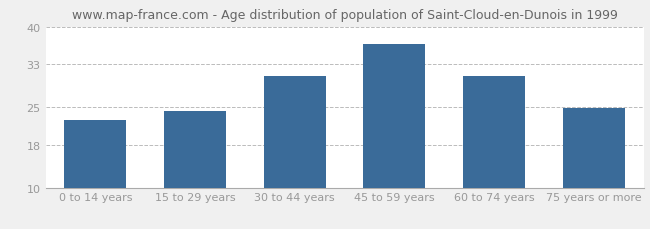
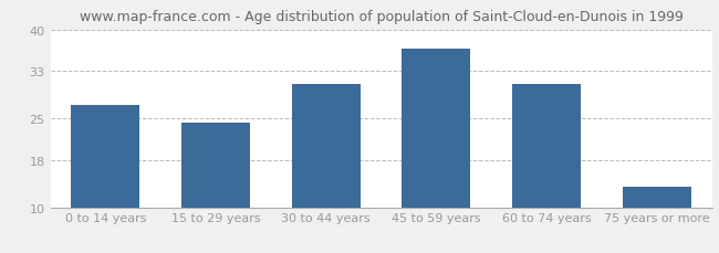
0 to 14 years: 22.6 -> 27.2
75 years or more: 24.8 -> 13.5
